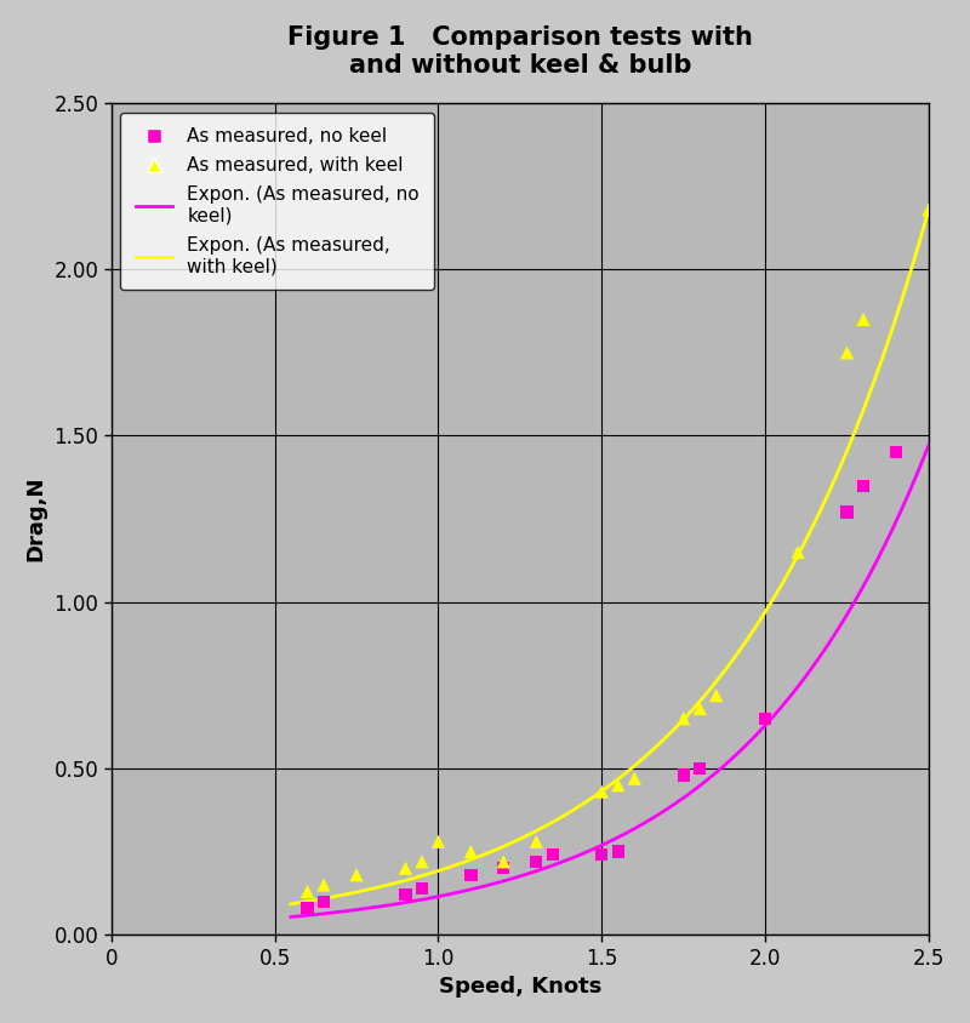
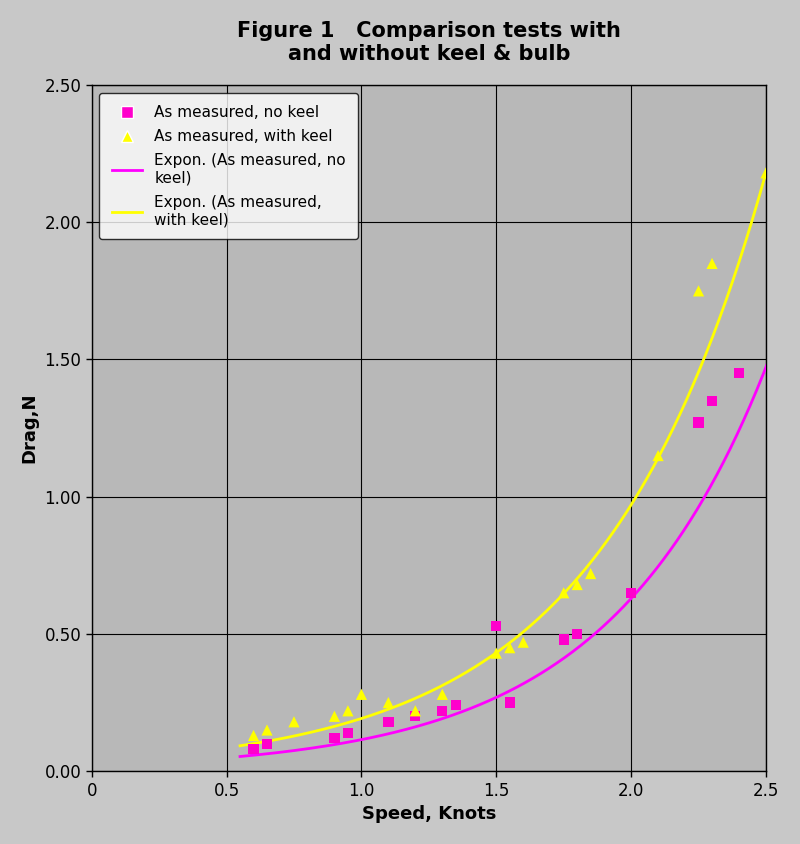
As measured, no keel/1.5: 0.24 -> 0.53
